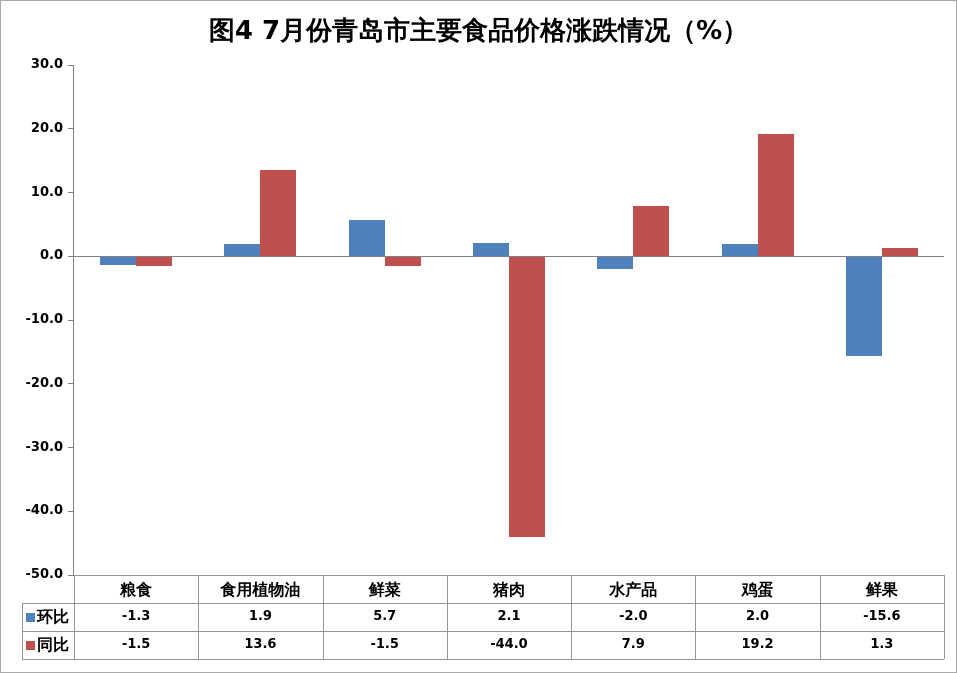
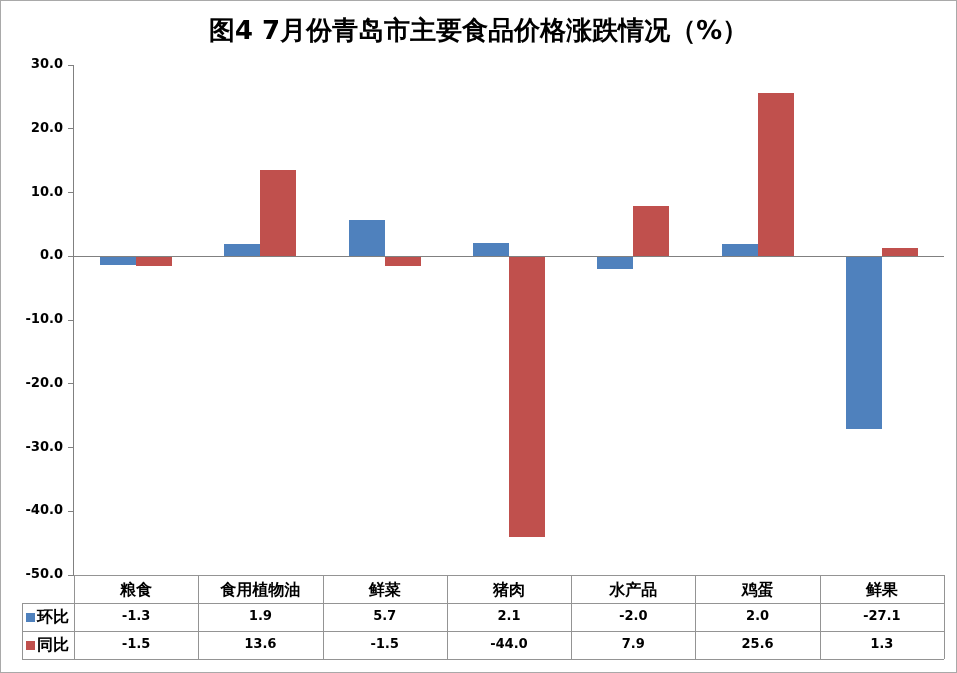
同比/鸡蛋: 19.2 -> 25.6
环比/鲜果: -15.6 -> -27.1
